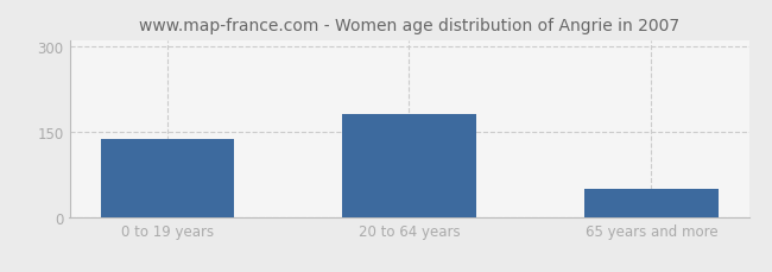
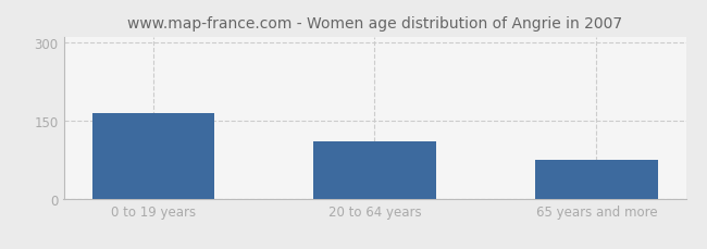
0 to 19 years: 138 -> 165
20 to 64 years: 182 -> 110
65 years and more: 50 -> 75
